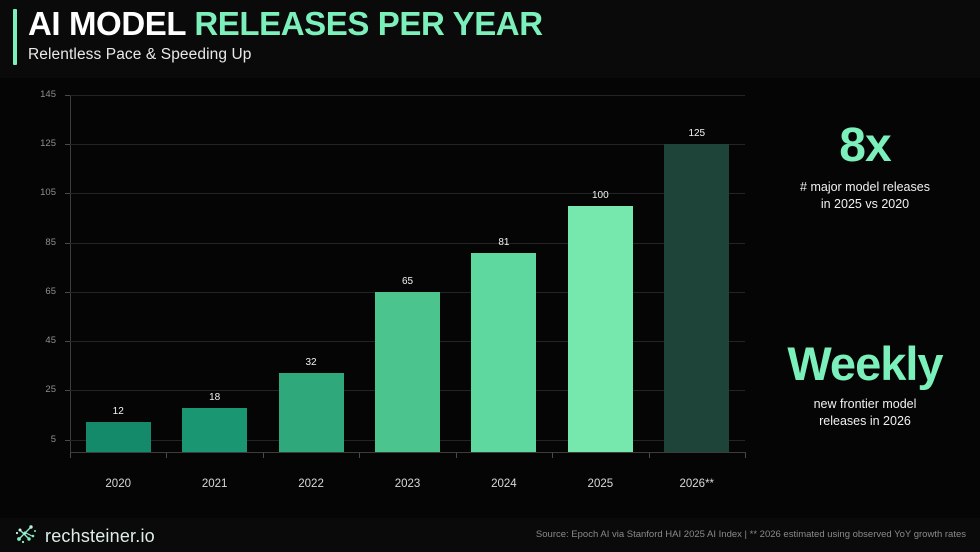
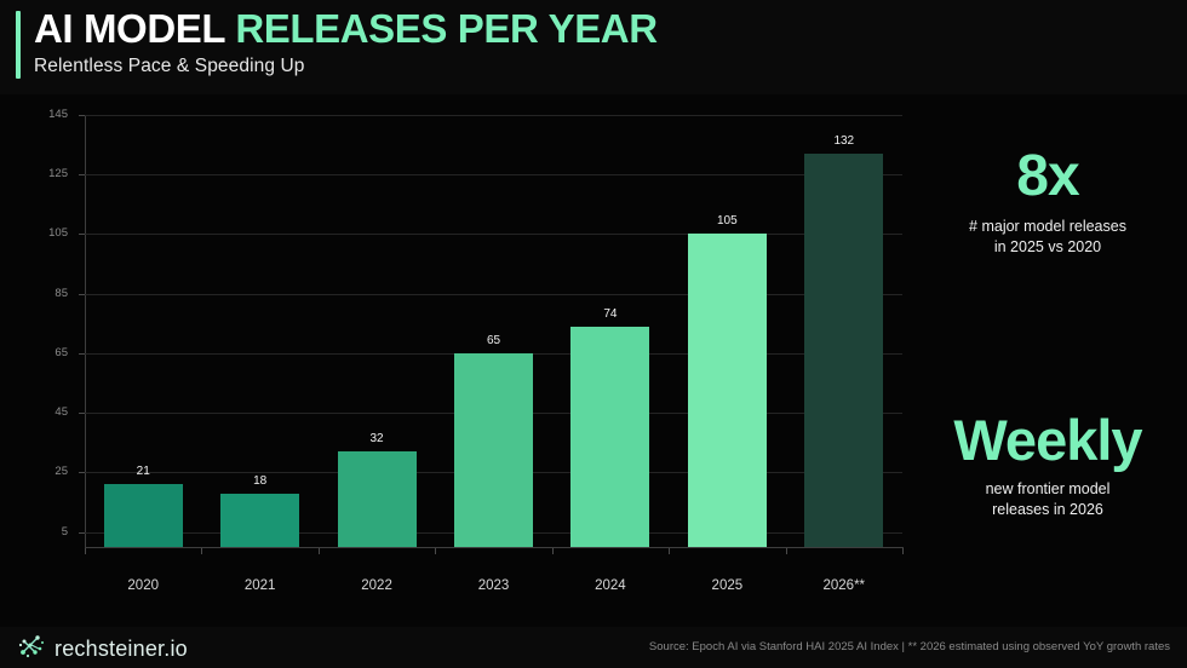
2020: 12 -> 21
2024: 81 -> 74
2025: 100 -> 105
2026**: 125 -> 132
